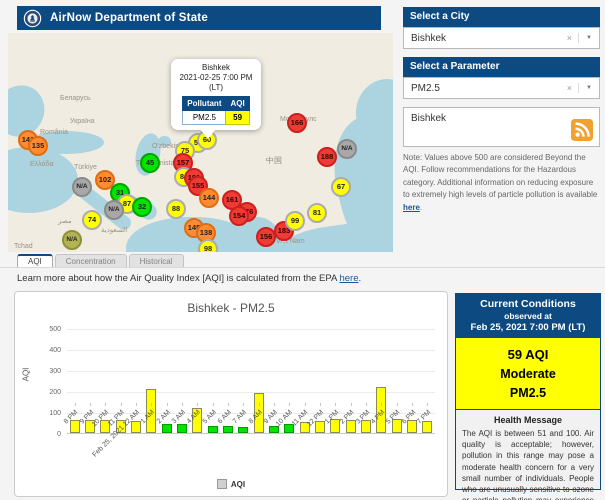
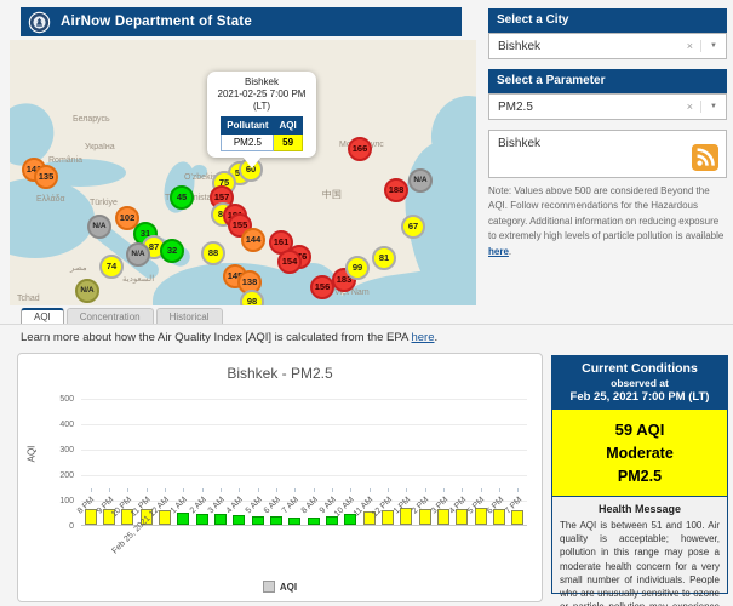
1 AM: 210 -> 50
4 AM: 120 -> 40
8 AM: 190 -> 30
4 PM: 220 -> 60
